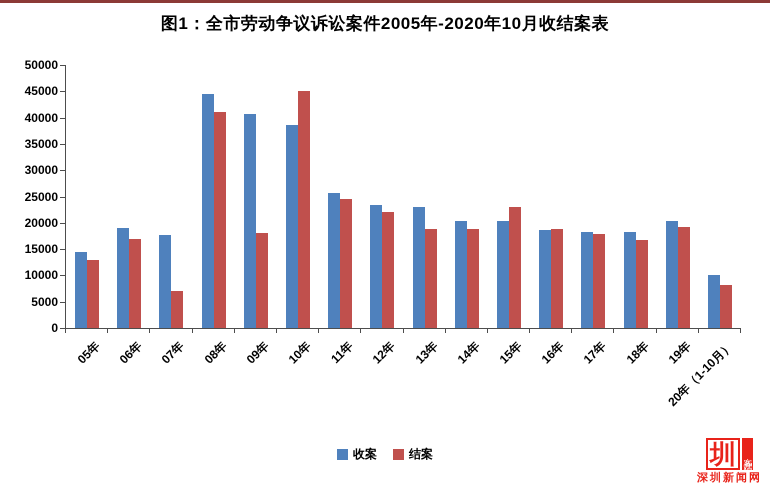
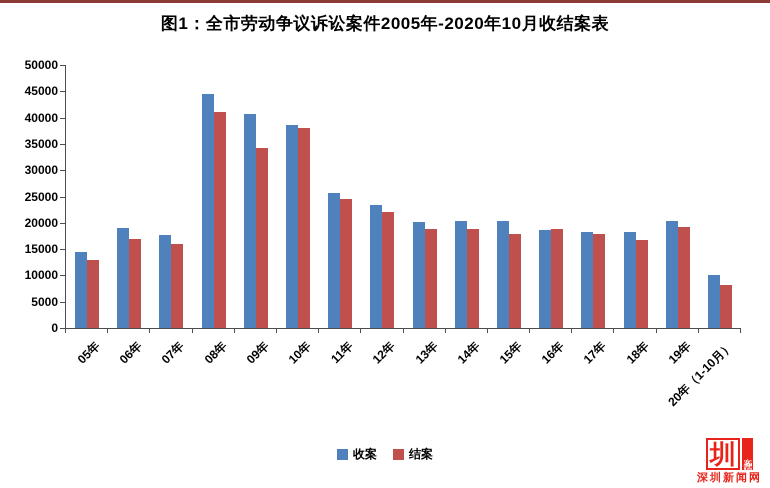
结案/07年: 7000 -> 16000
结案/09年: 18000 -> 34000
结案/10年: 45000 -> 38000
收案/13年: 23000 -> 20000
结案/15年: 23000 -> 18000
